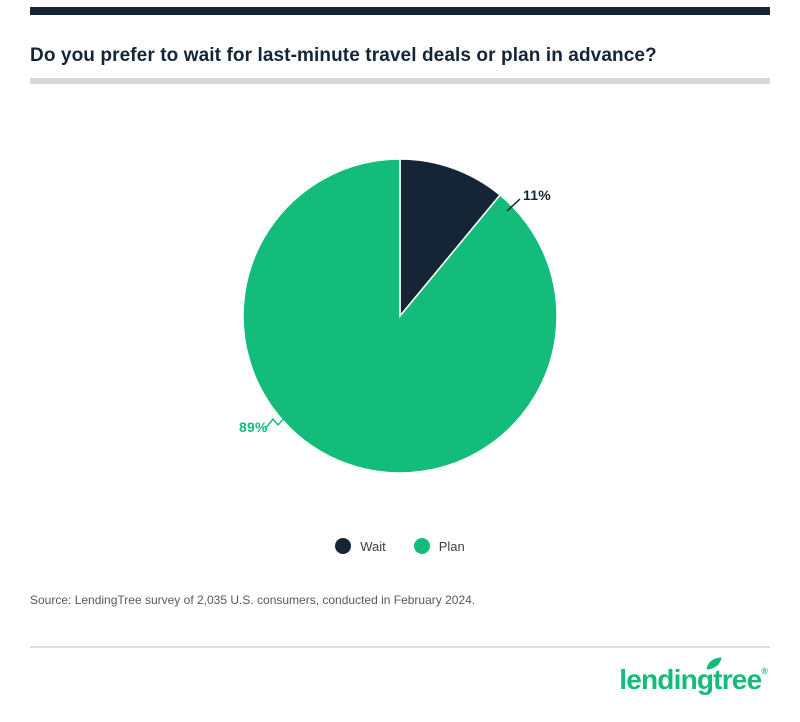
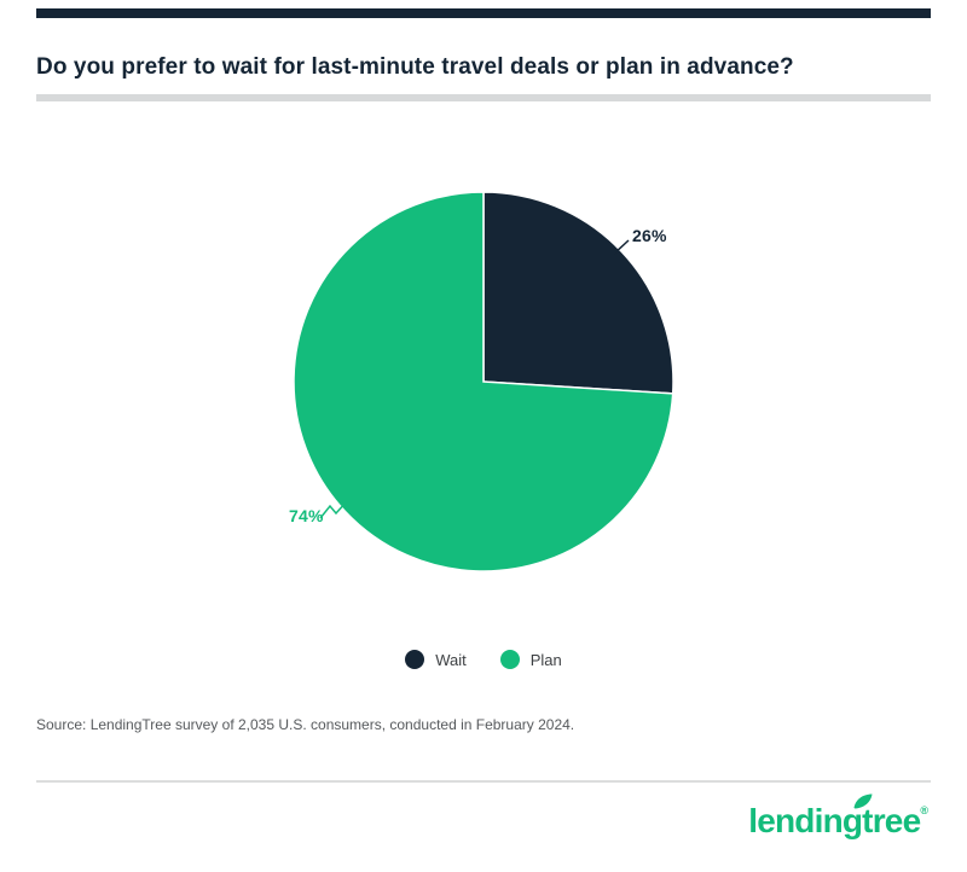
Wait: 11% -> 26%
Plan: 89% -> 74%
